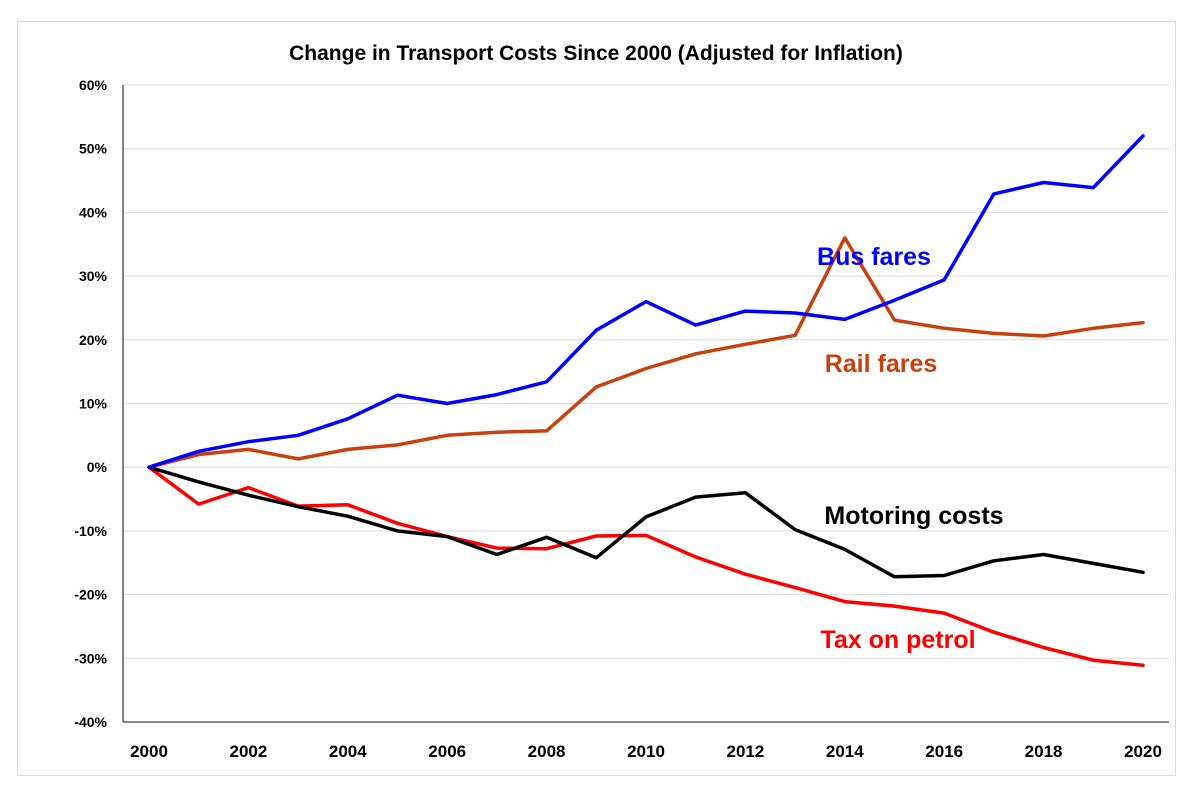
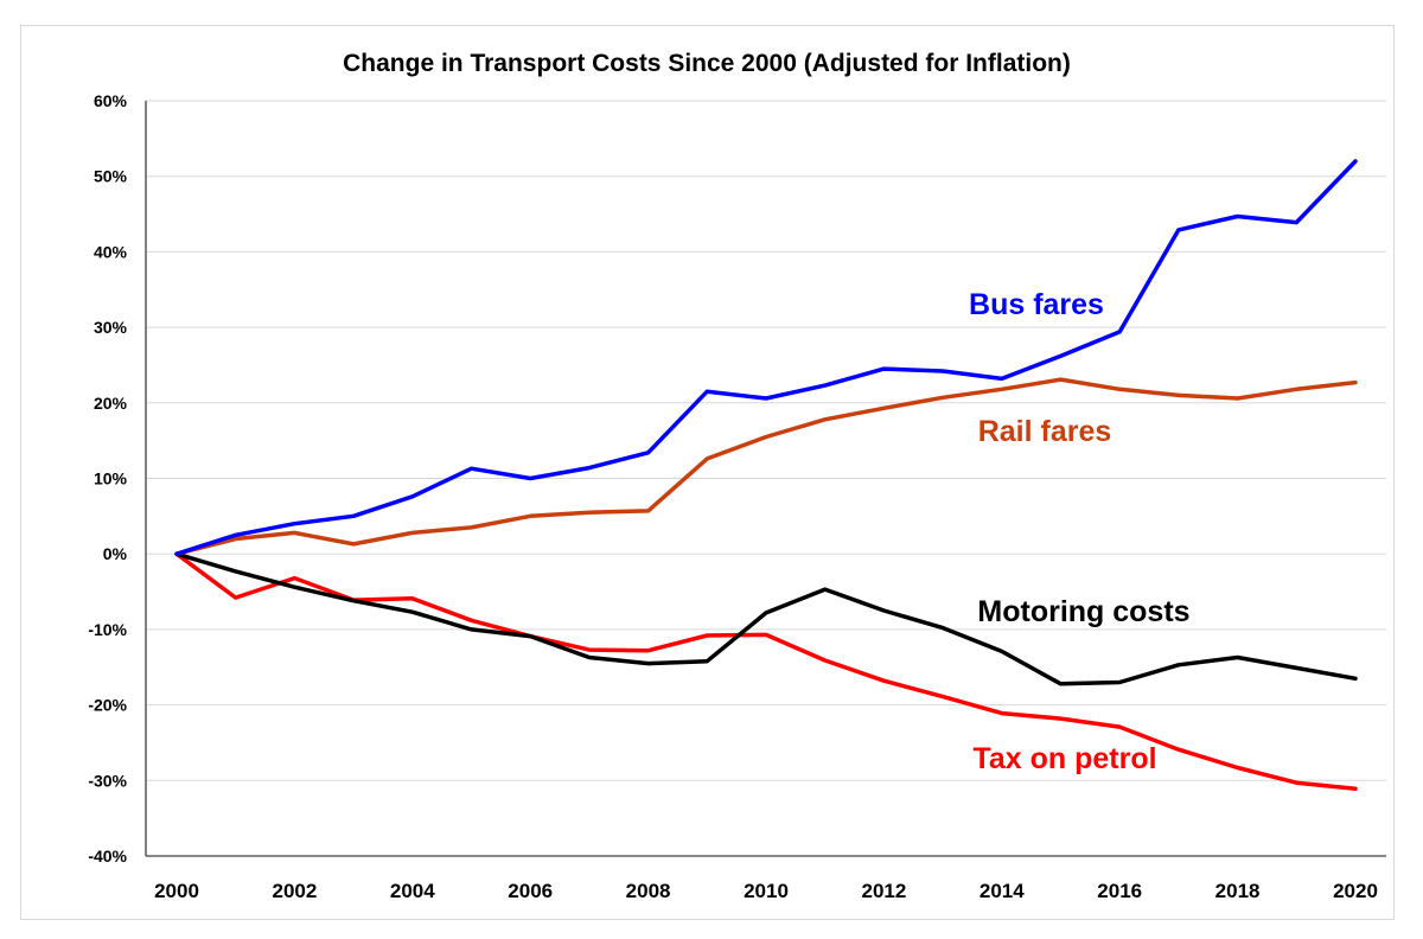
Motoring costs/2008: -11% -> -14%
Bus fares/2010: 26% -> 21%
Motoring costs/2012: -4% -> -8%
Rail fares/2014: 36% -> 22%
